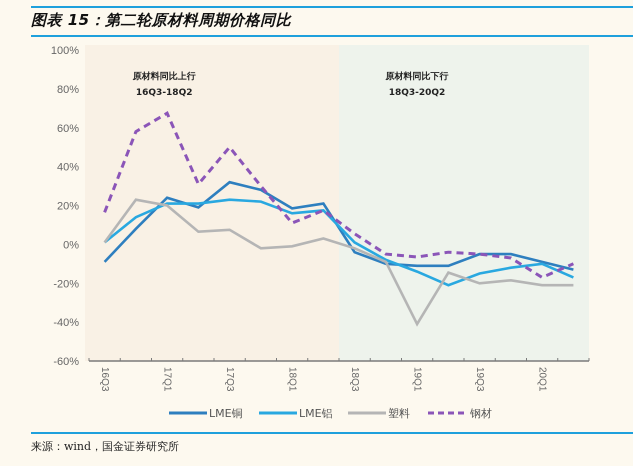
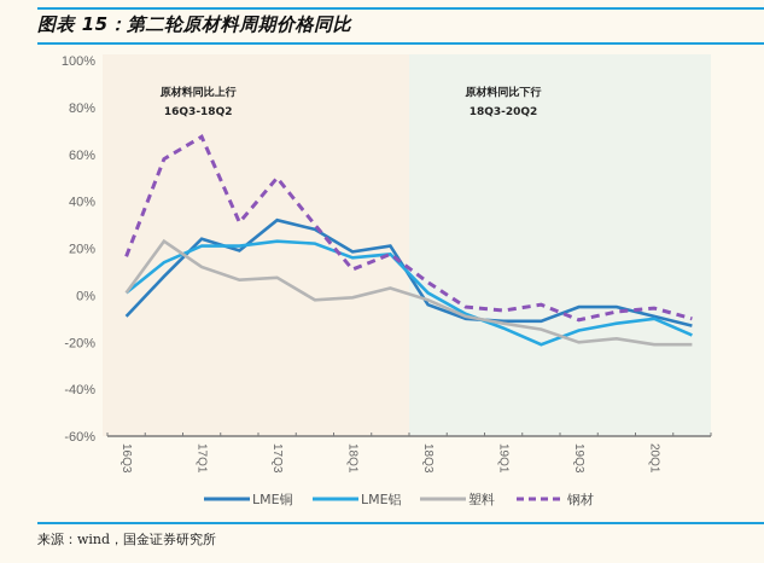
塑料/17Q1: 20% -> 12%
塑料/19Q1: -41% -> -12%
钢材/19Q3: -5% -> -10%
钢材/20Q1: -17% -> -6%
